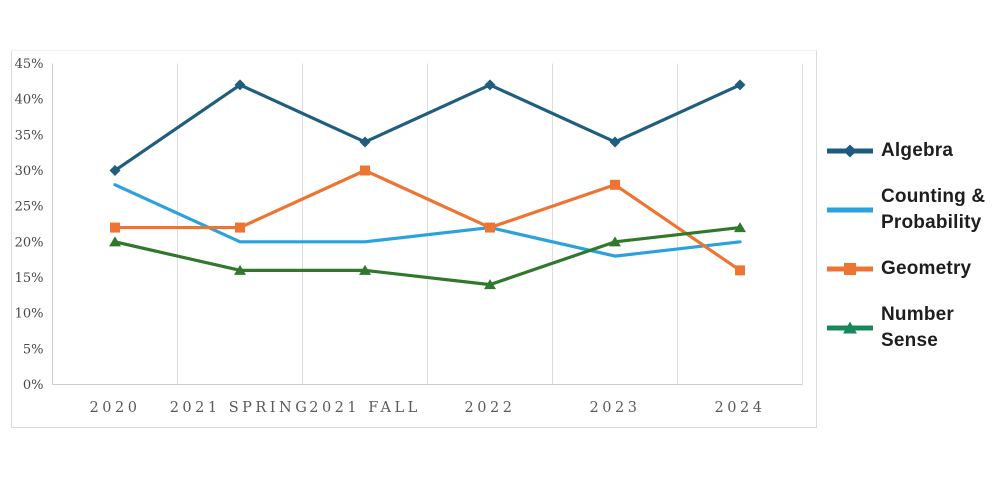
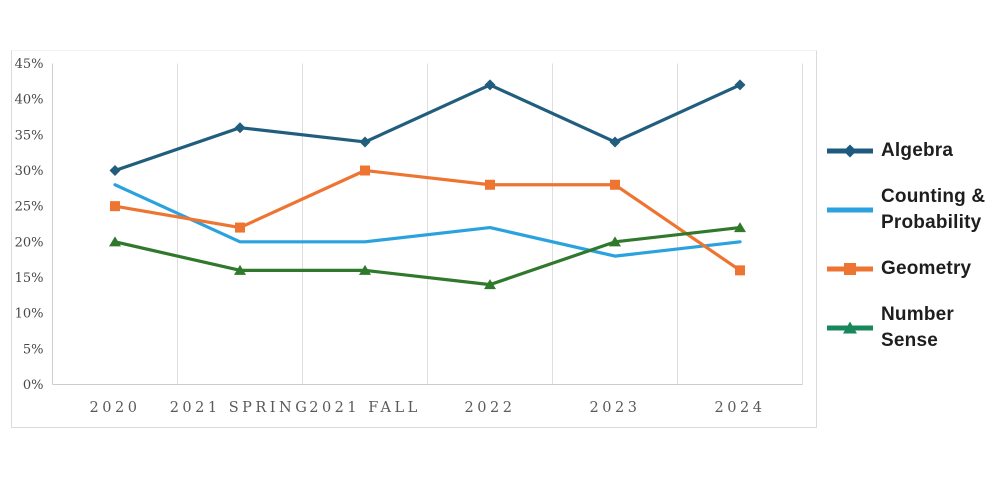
Geometry/2020: 22% -> 25%
Algebra/2021 SPRING: 42% -> 36%
Geometry/2022: 22% -> 28%
